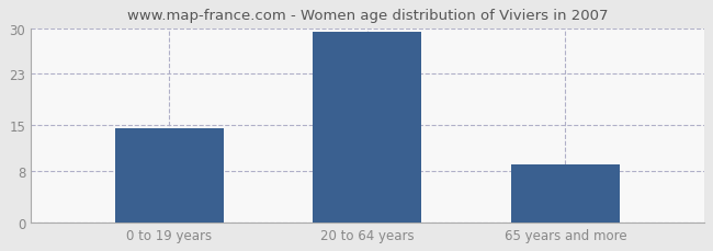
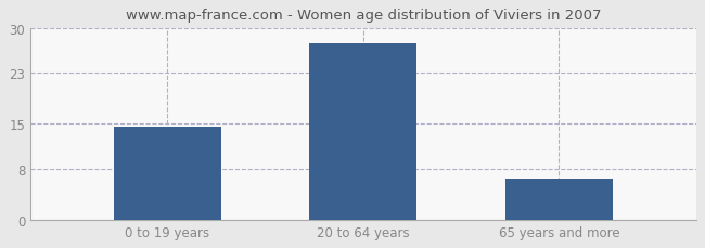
20 to 64 years: 29.5 -> 27.6
65 years and more: 9.0 -> 6.4
